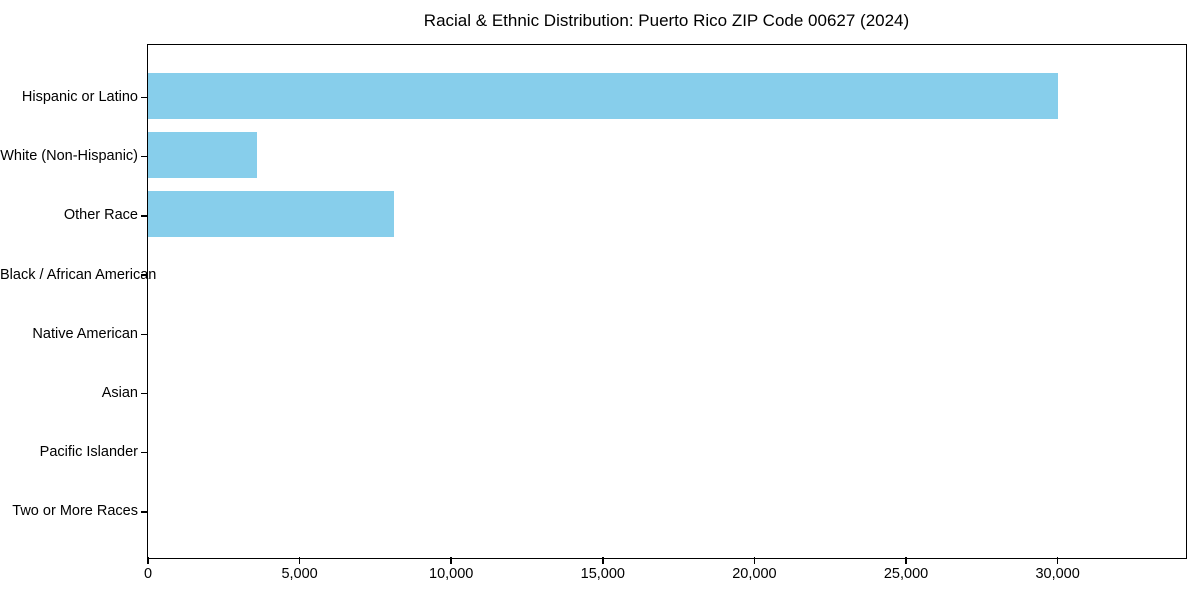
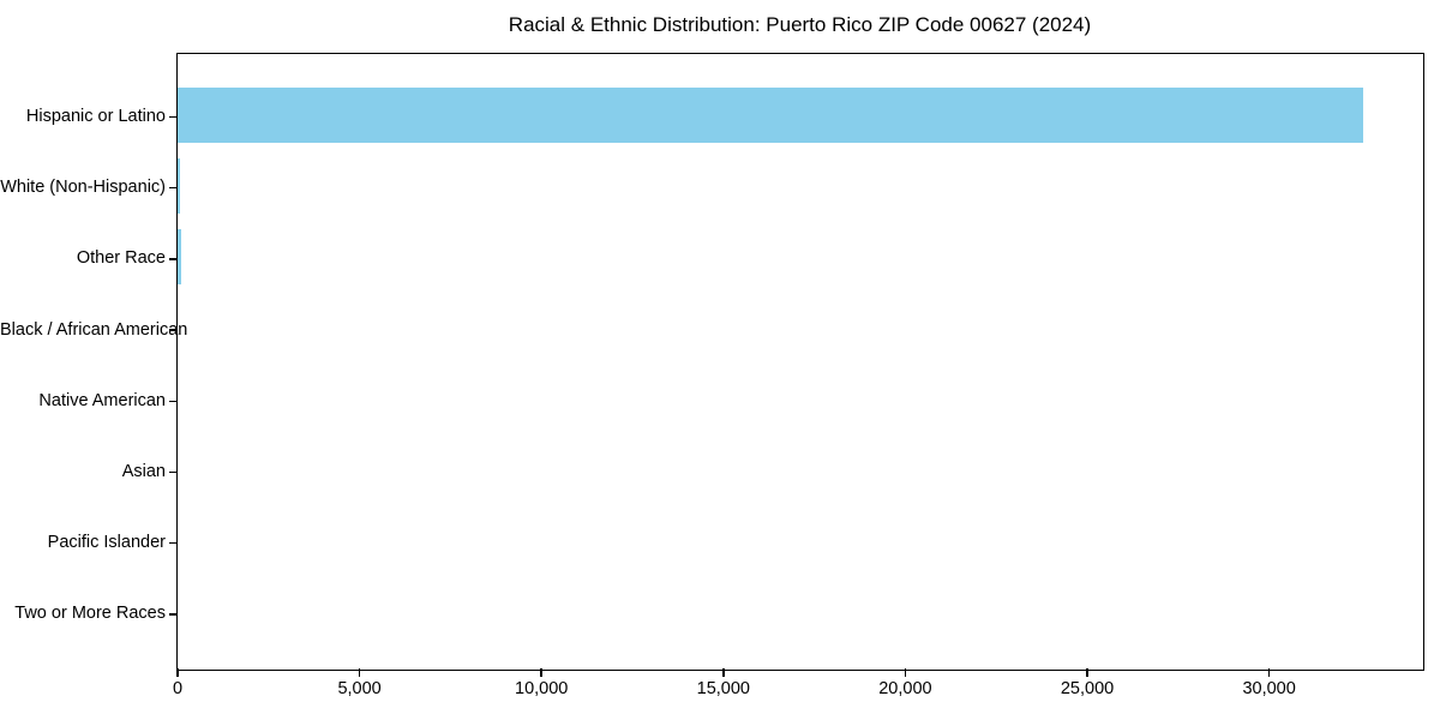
Hispanic or Latino: 30000 -> 32600
White (Non-Hispanic): 3600 -> 100
Other Race: 8100 -> 100
